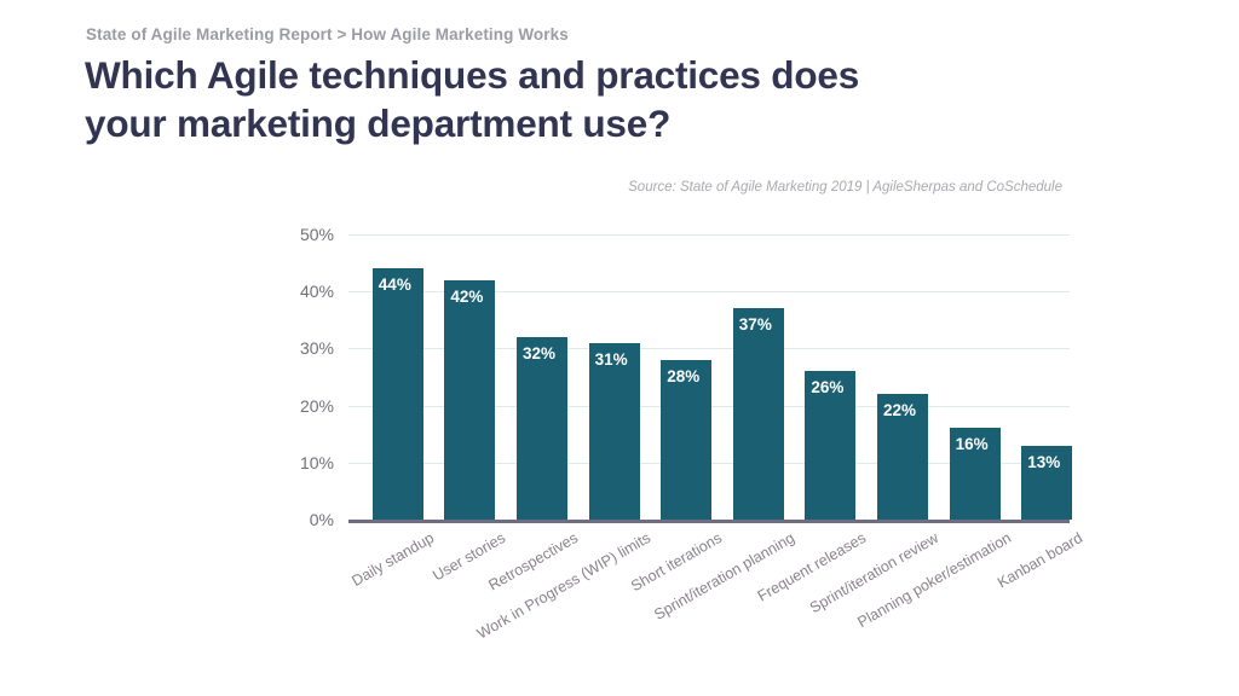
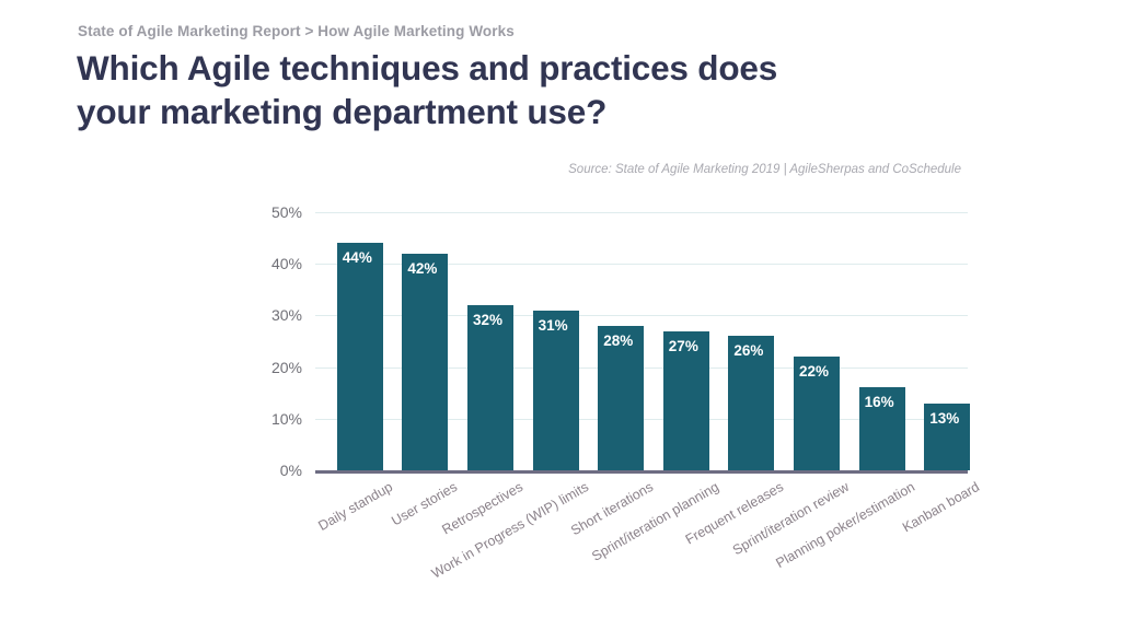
Sprint/iteration planning: 37% -> 27%
